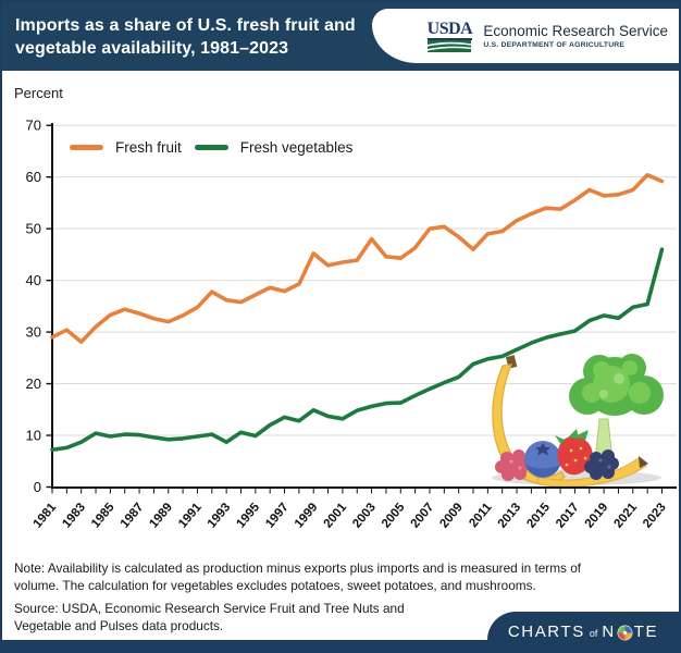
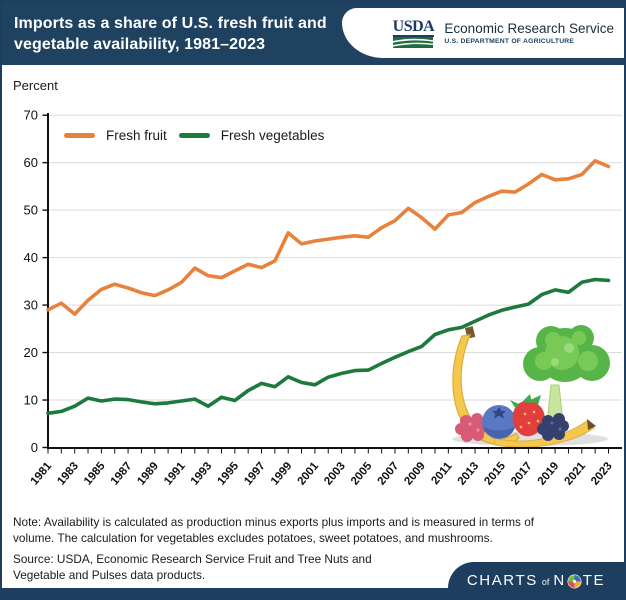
Fresh fruit/2003: 48 -> 44
Fresh fruit/2007: 50 -> 48
Fresh vegetables/2023: 46 -> 35
